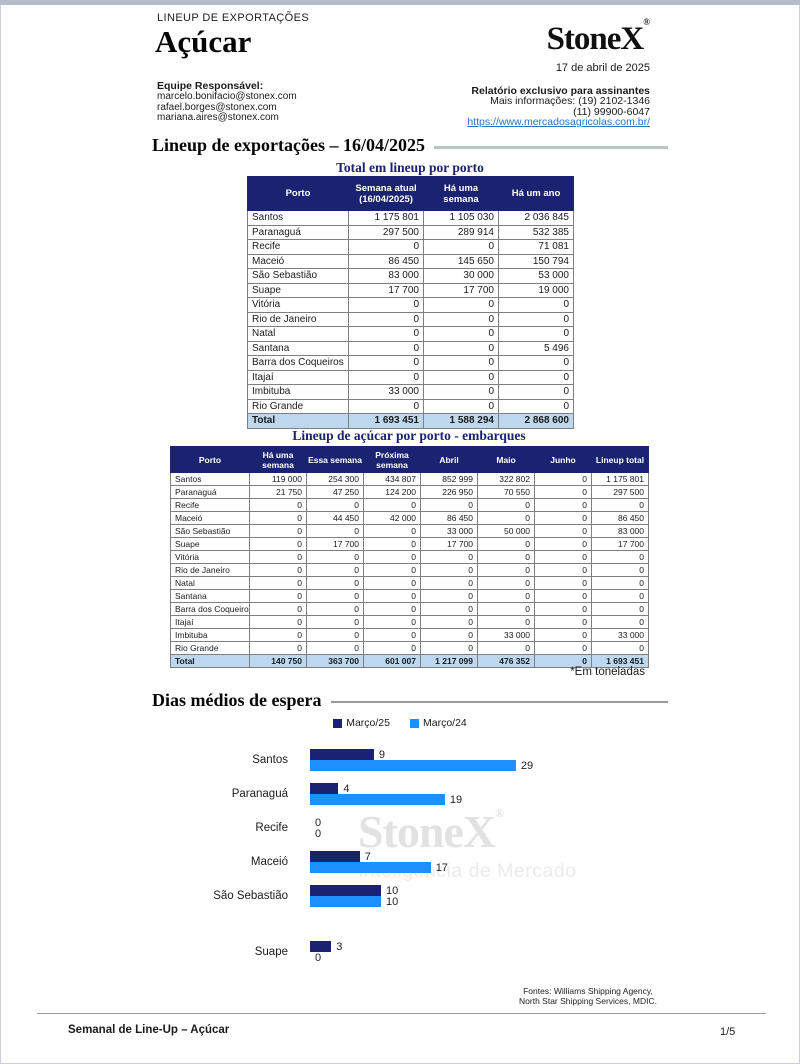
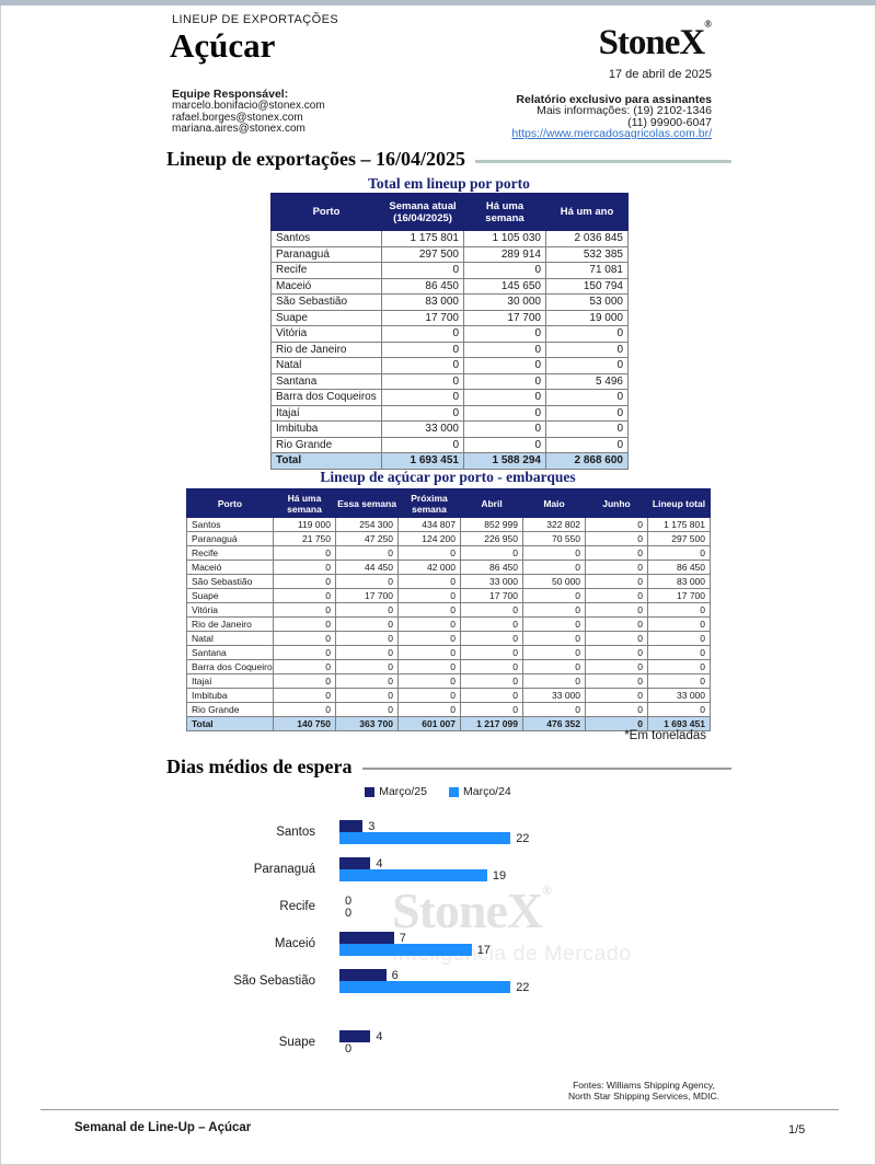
Março/25/Santos: 9 -> 3
Março/24/Santos: 29 -> 22
Março/25/São Sebastião: 10 -> 6
Março/24/São Sebastião: 10 -> 22
Março/25/Suape: 3 -> 4
